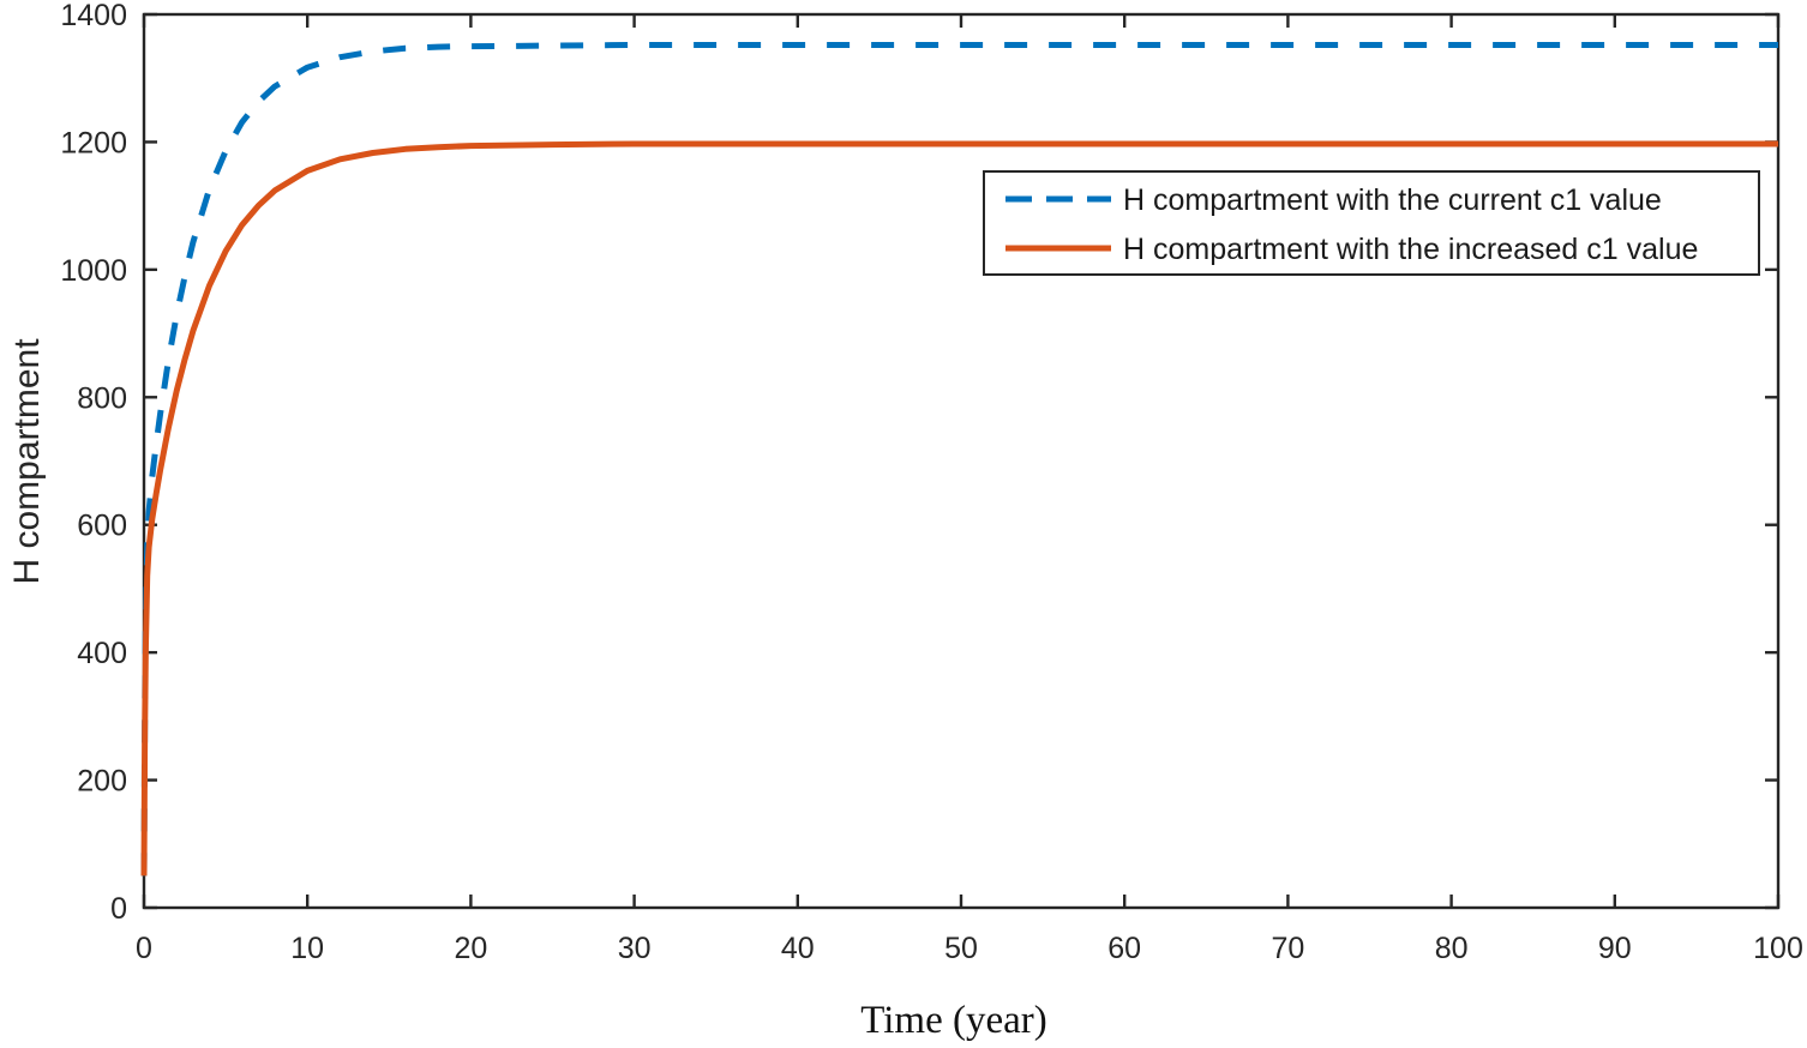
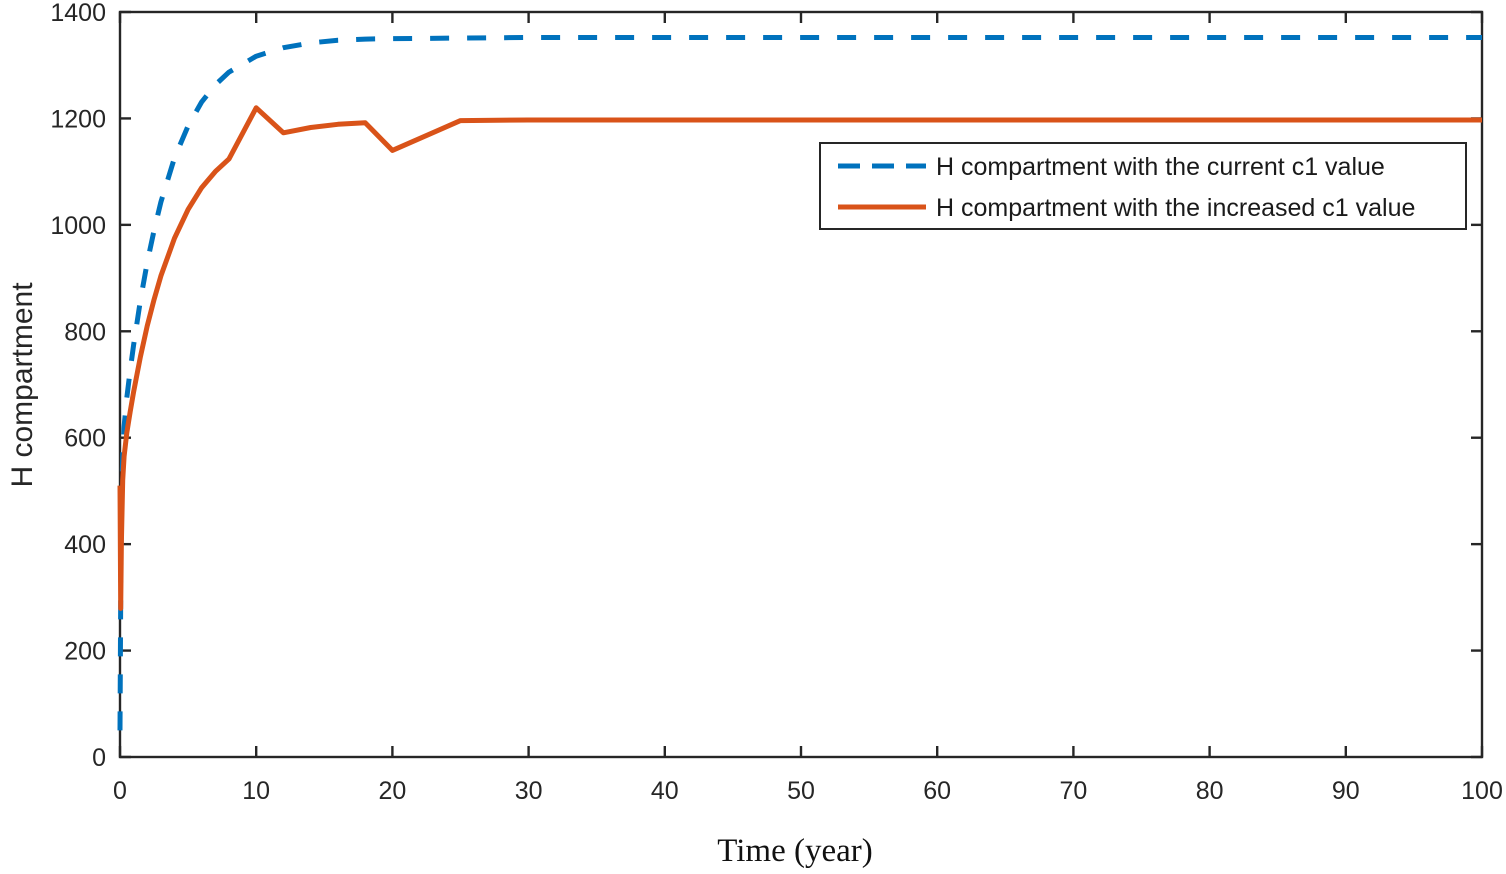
H compartment with the increased c1 value/0: 50 -> 510
H compartment with the increased c1 value/10: 1160 -> 1220
H compartment with the increased c1 value/20: 1190 -> 1140
